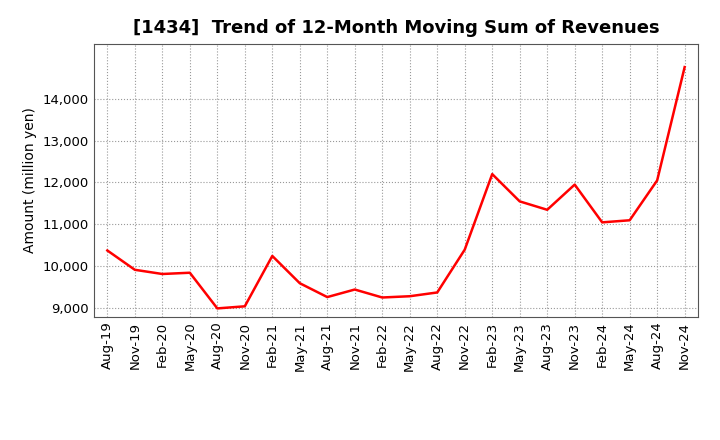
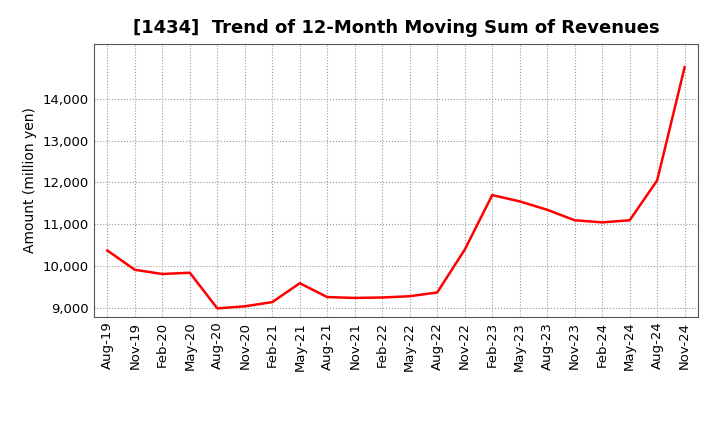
Feb-21: 10,250 -> 9,150
Nov-21: 9,450 -> 9,250
Feb-23: 12,200 -> 11,700
Nov-23: 11,950 -> 11,100
